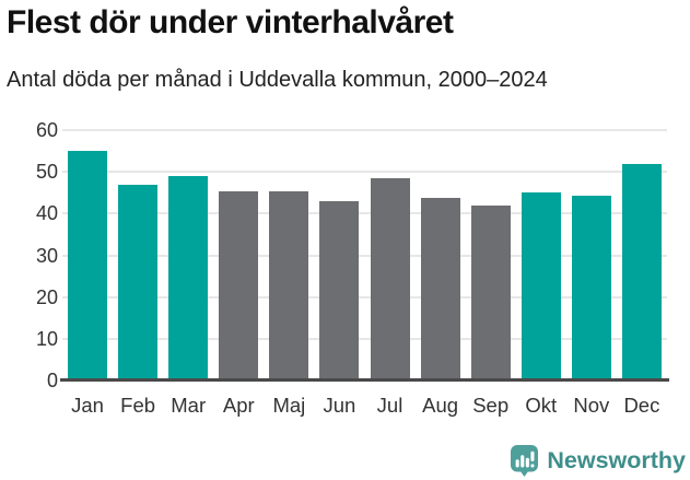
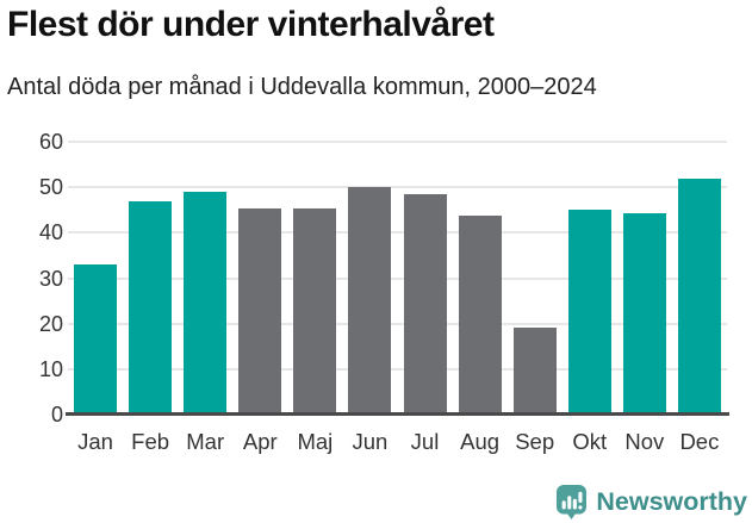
Jan: 55 -> 33
Jun: 43 -> 50
Sep: 42 -> 19
